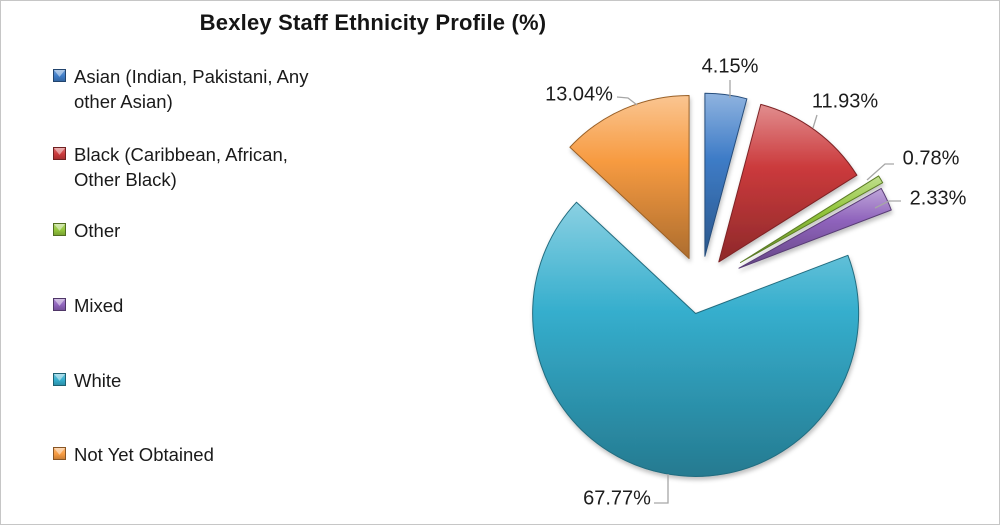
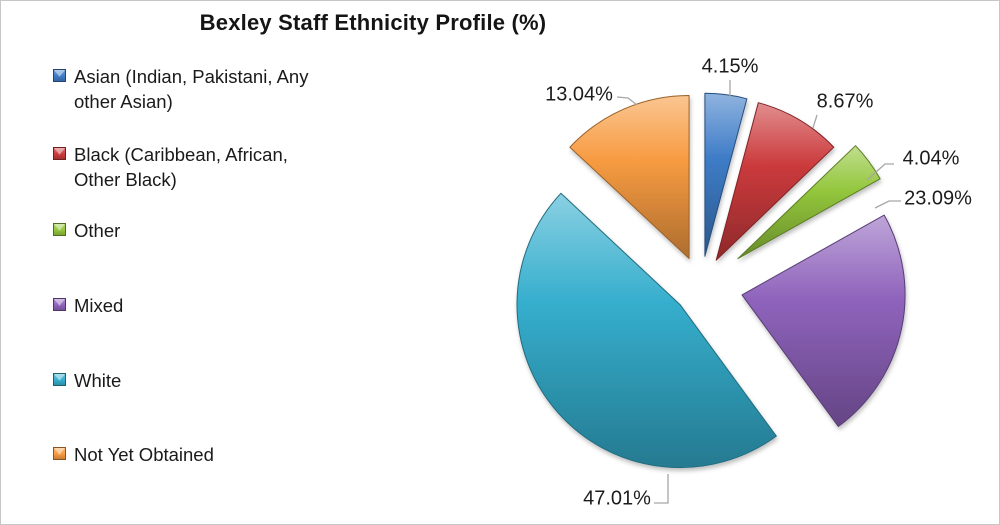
Black (Caribbean, African, Other Black): 11.93% -> 8.67%
Other: 0.78% -> 4.04%
Mixed: 2.33% -> 23.09%
White: 67.77% -> 47.01%
